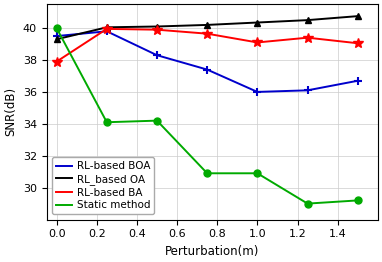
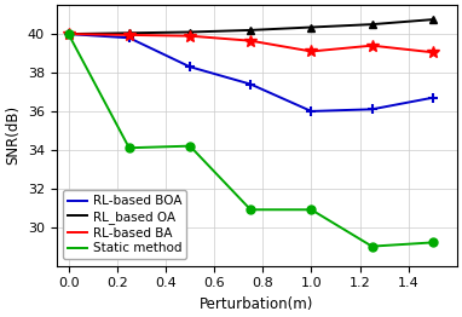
RL-based BOA/0.0: 39.5 -> 40.0
RL_based OA/0.0: 39.3 -> 40.0
RL-based BA/0.0: 37.9 -> 40.0
